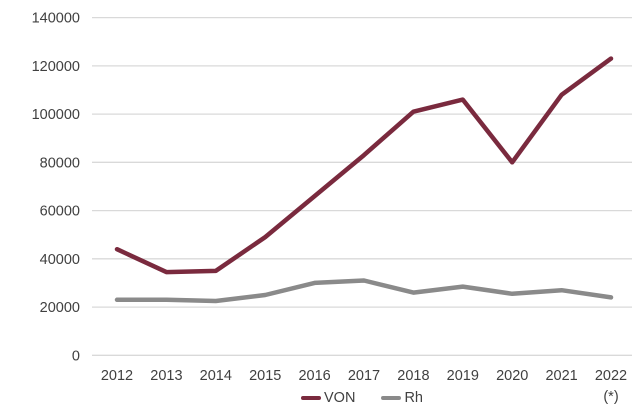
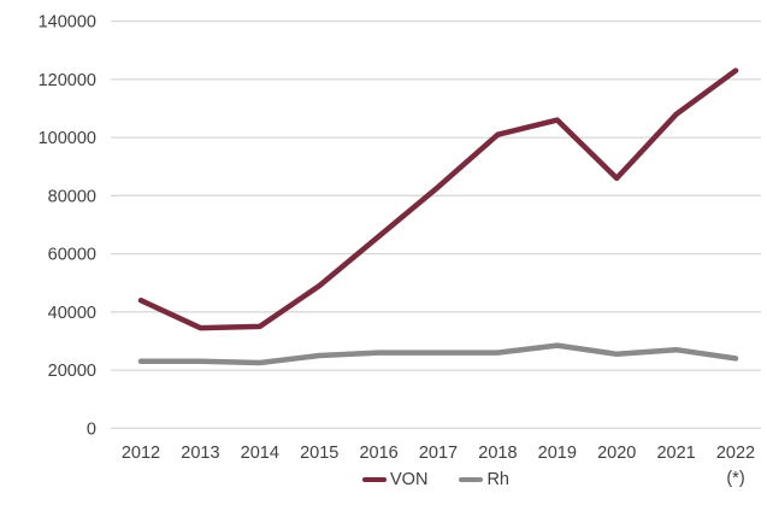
Rh/2016: 30000 -> 26000
Rh/2017: 31000 -> 26000
VON/2020: 80000 -> 86000
